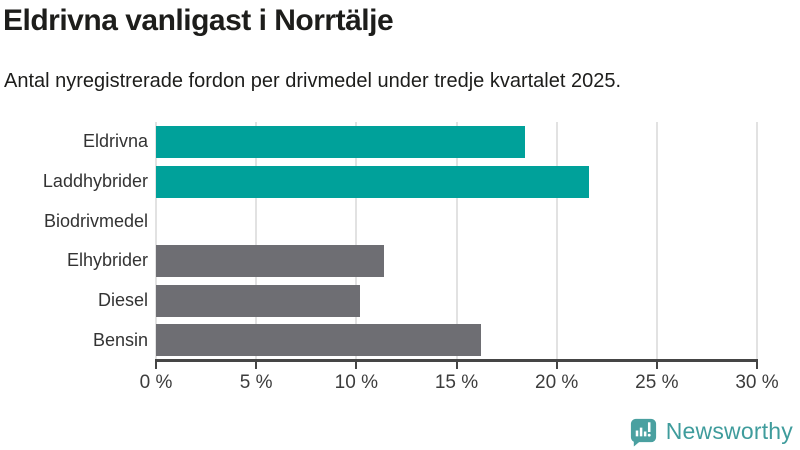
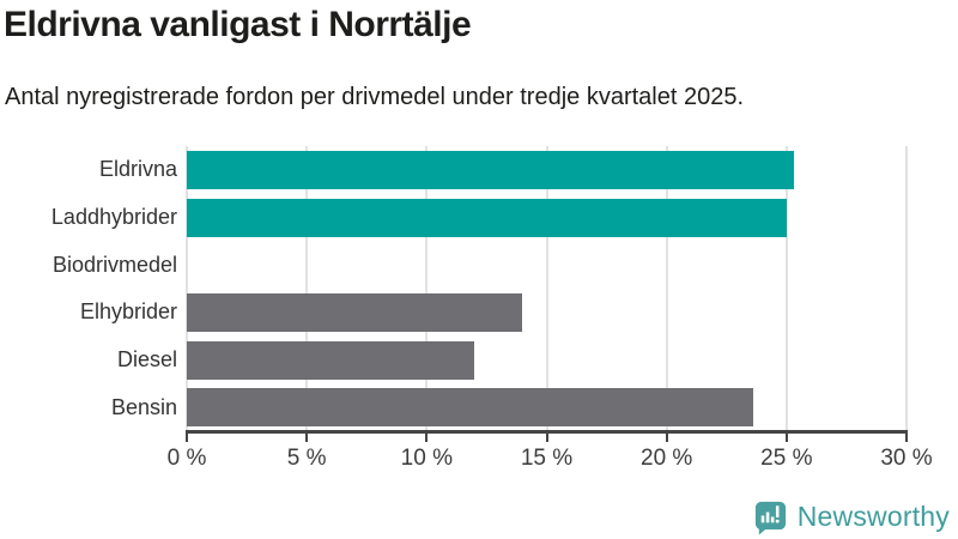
Eldrivna: 18.4% -> 25.3%
Laddhybrider: 21.6% -> 25.0%
Elhybrider: 11.4% -> 14.0%
Diesel: 10.2% -> 12.0%
Bensin: 16.2% -> 23.6%
